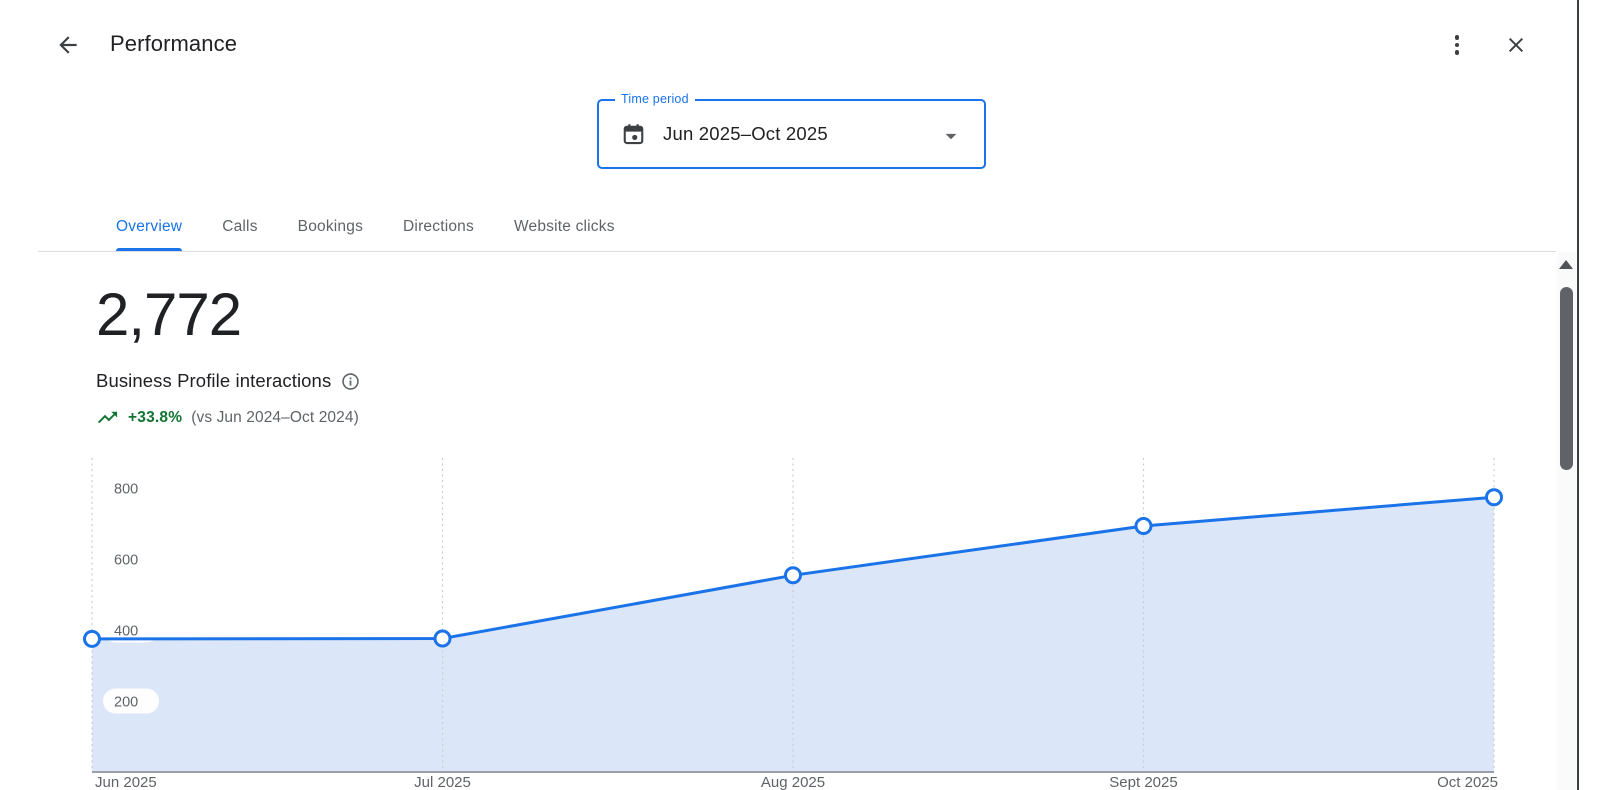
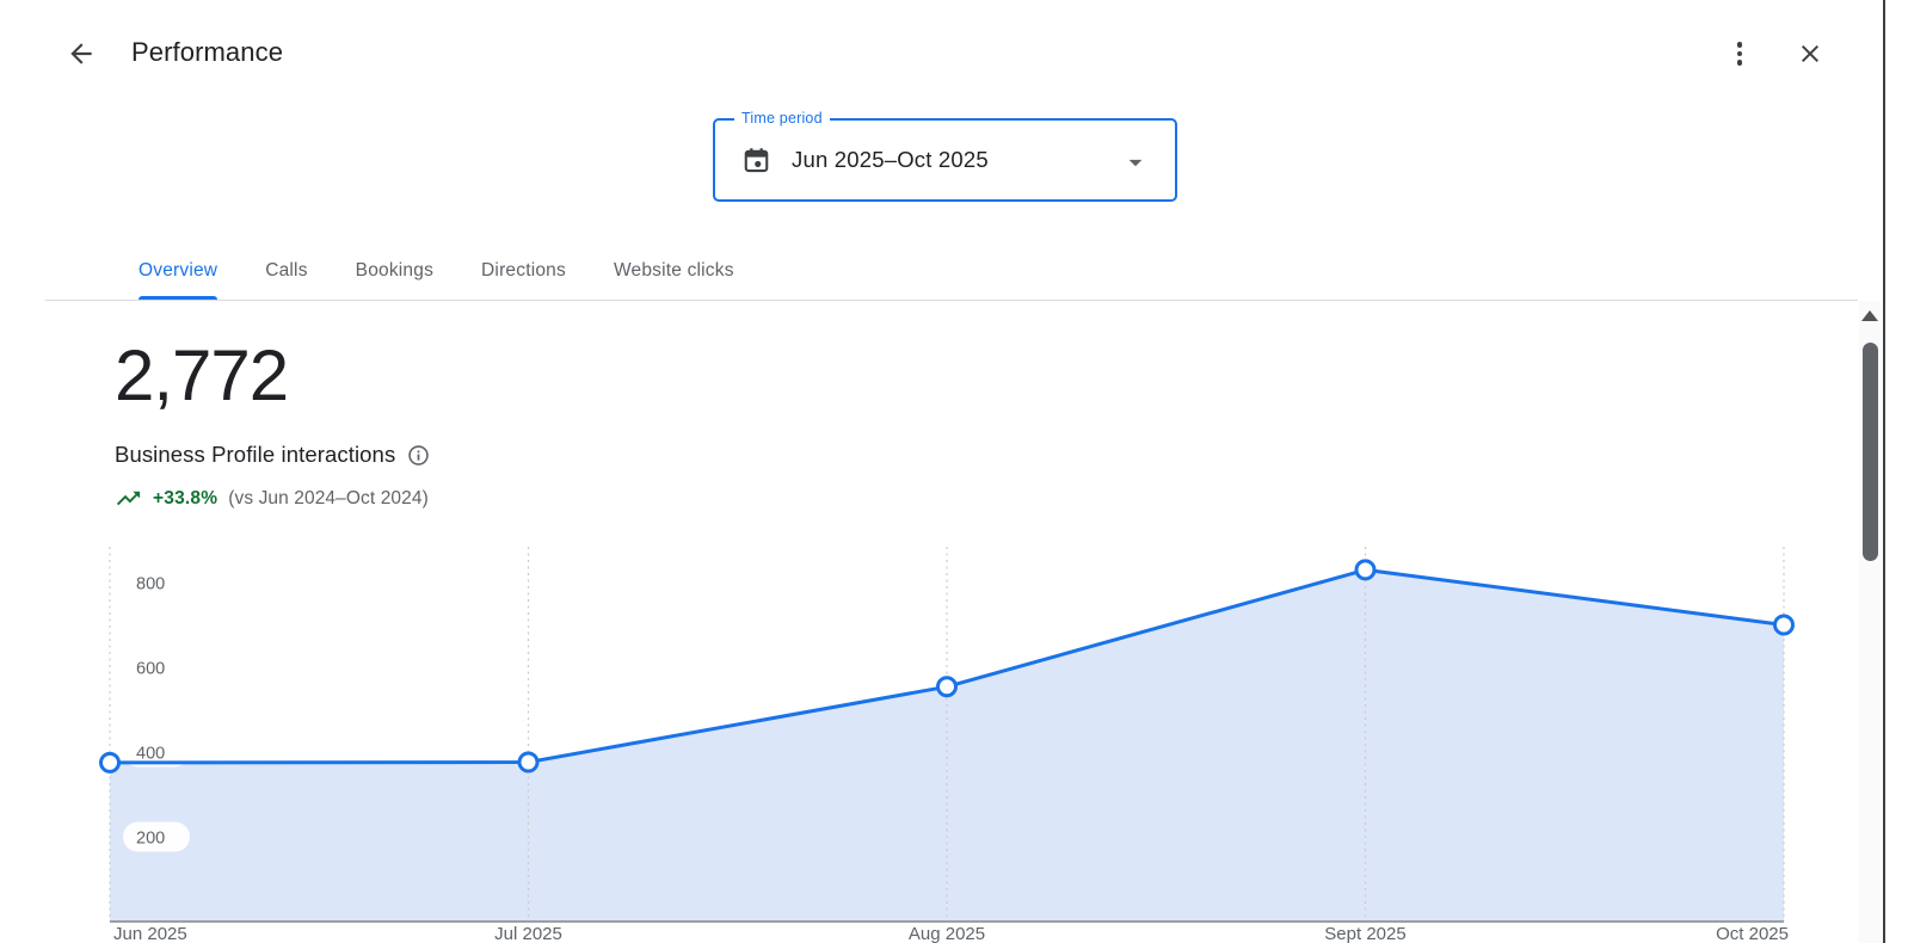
Sept 2025: 690 -> 830
Oct 2025: 770 -> 700
